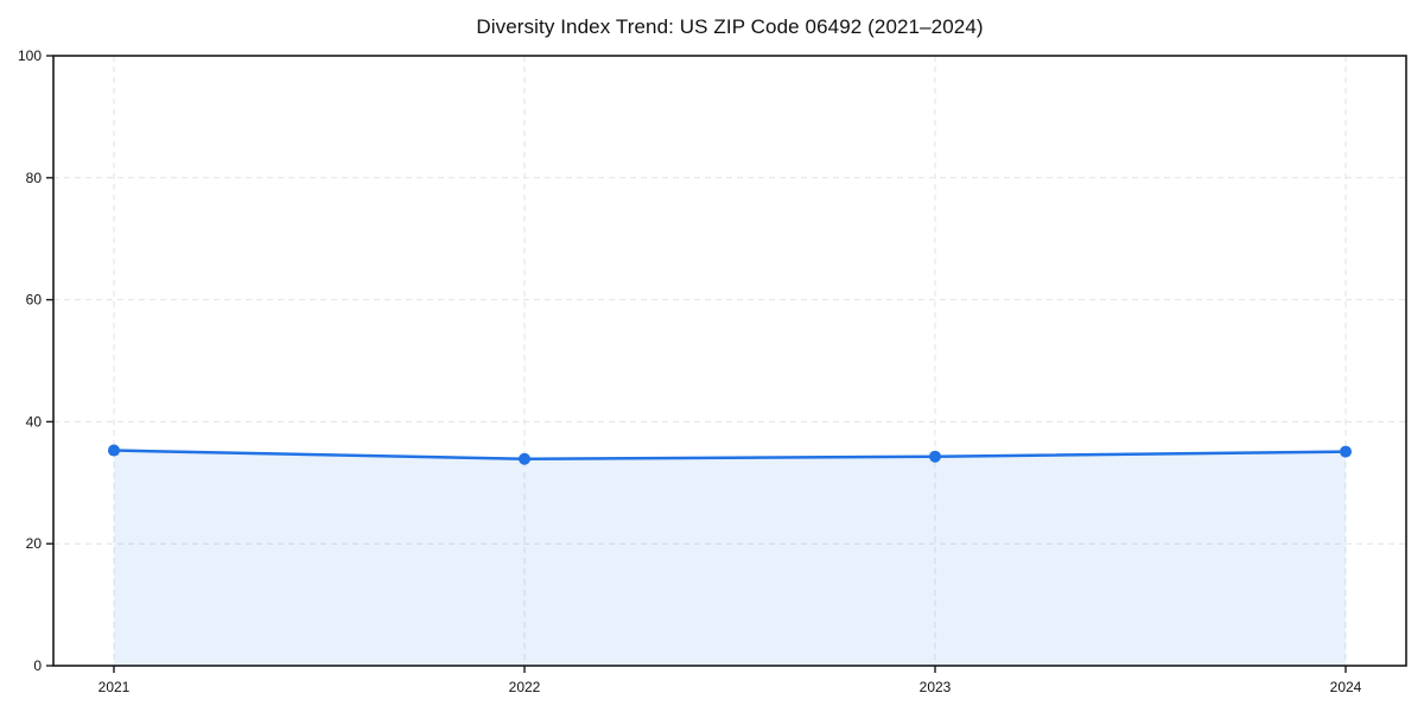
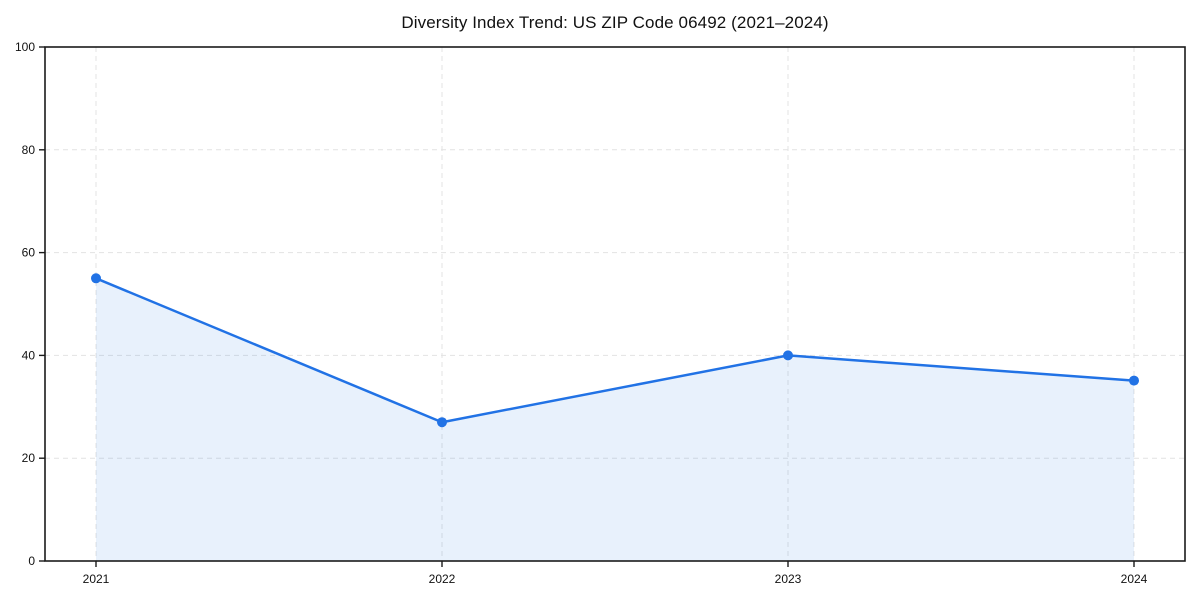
2021: 35 -> 55
2022: 34 -> 27
2023: 34 -> 40
